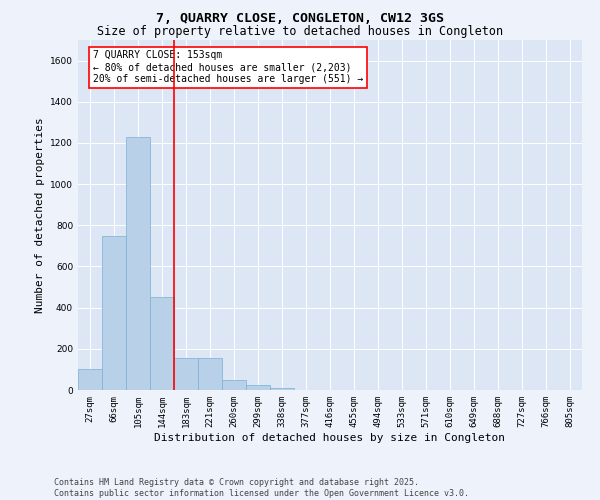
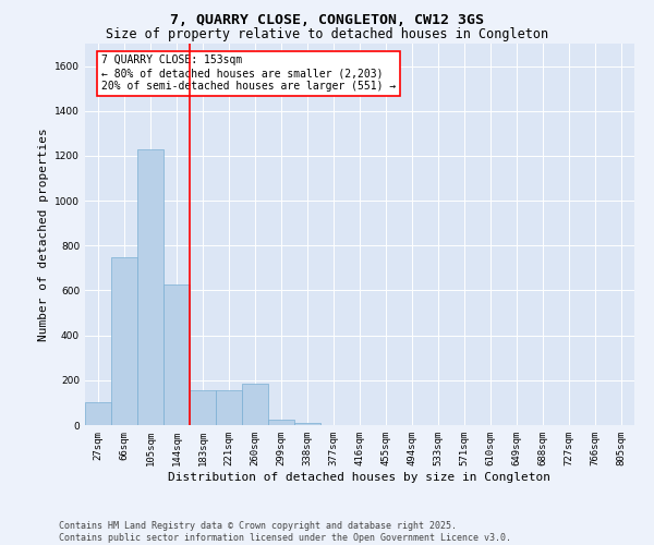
144sqm: 450 -> 625
260sqm: 50 -> 185
